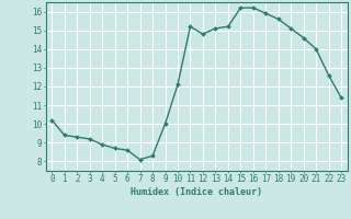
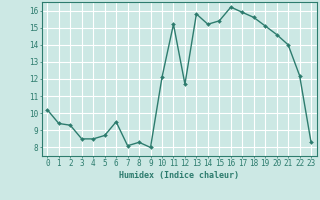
3: 9.2 -> 8.5
4: 8.9 -> 8.5
6: 8.6 -> 9.5
9: 10.0 -> 8.0
12: 14.8 -> 11.7
13: 15.1 -> 15.8
15: 16.2 -> 15.4
22: 12.6 -> 12.2
23: 11.4 -> 8.3
